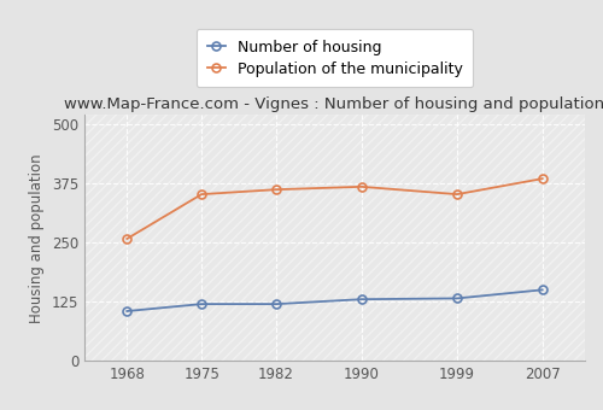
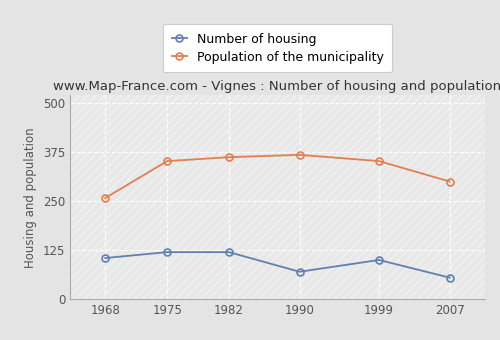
Number of housing/1990: 130 -> 70
Number of housing/1999: 132 -> 100
Number of housing/2007: 150 -> 55
Population of the municipality/2007: 385 -> 300
